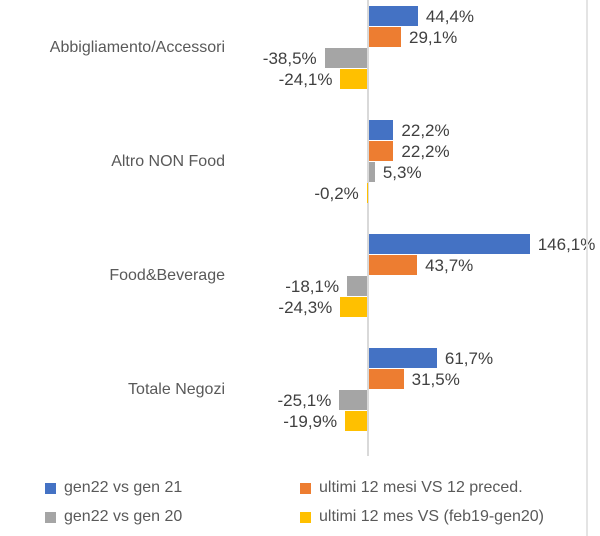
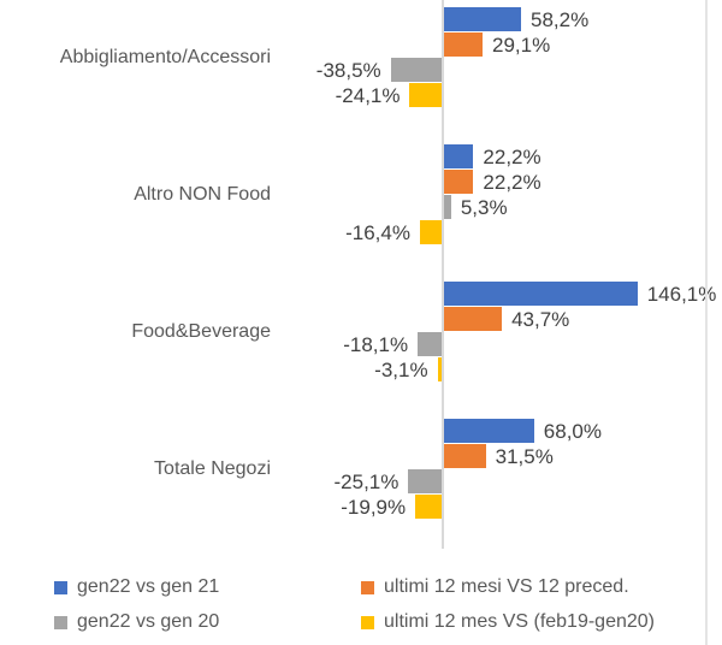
gen22 vs gen 21/Abbigliamento/Accessori: 44,4% -> 58,2%
ultimi 12 mes VS (feb19-gen20)/Altro NON Food: -0,2% -> -16,4%
ultimi 12 mes VS (feb19-gen20)/Food&Beverage: -24,3% -> -3,1%
gen22 vs gen 21/Totale Negozi: 61,7% -> 68,0%
